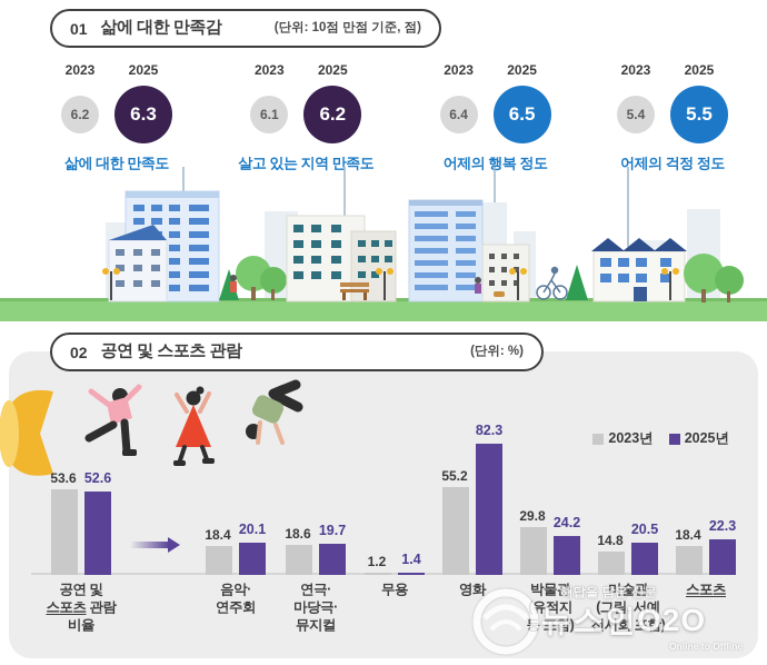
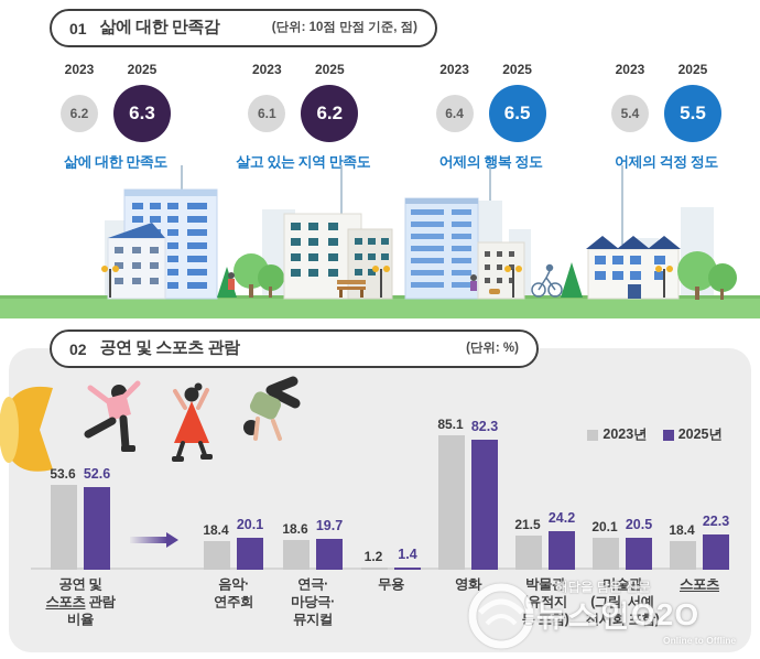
공연 및 스포츠 관람/2023년/영화: 55.2 -> 85.1
공연 및 스포츠 관람/2023년/박물관(유적지 등 포함): 29.8 -> 21.5
공연 및 스포츠 관람/2023년/미술관(그림, 서예 전시회 포함): 14.8 -> 20.1
